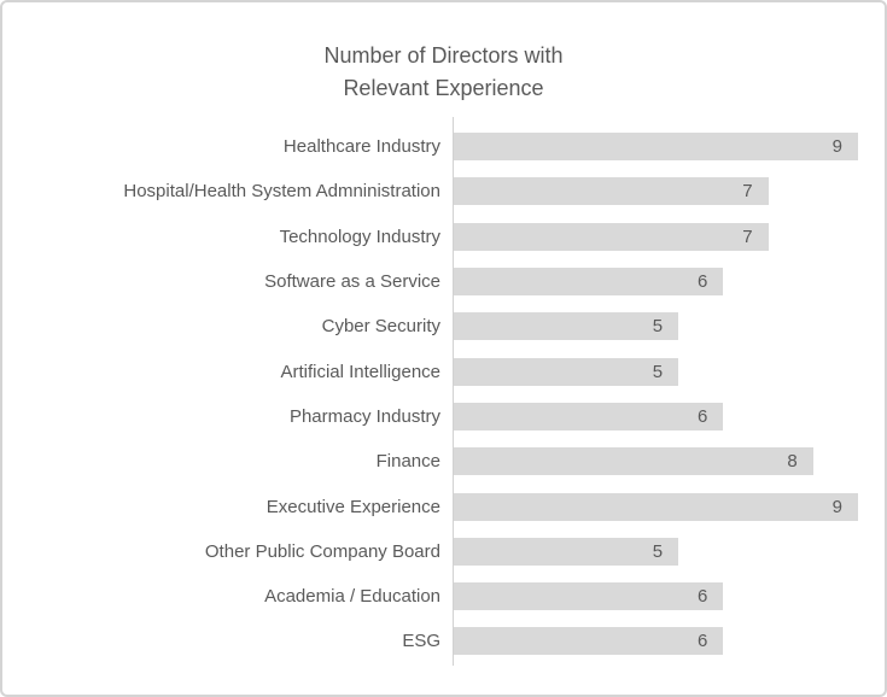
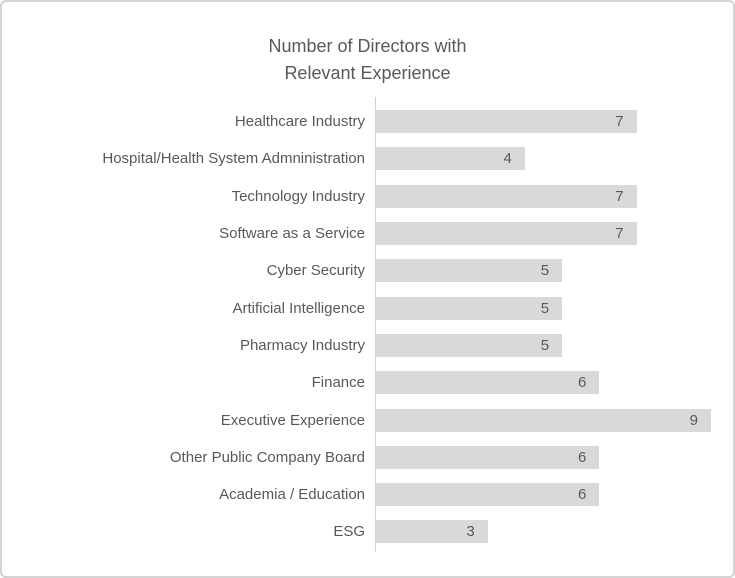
Healthcare Industry: 9 -> 7
Hospital/Health System Admninistration: 7 -> 4
Software as a Service: 6 -> 7
Pharmacy Industry: 6 -> 5
Finance: 8 -> 6
Other Public Company Board: 5 -> 6
ESG: 6 -> 3
